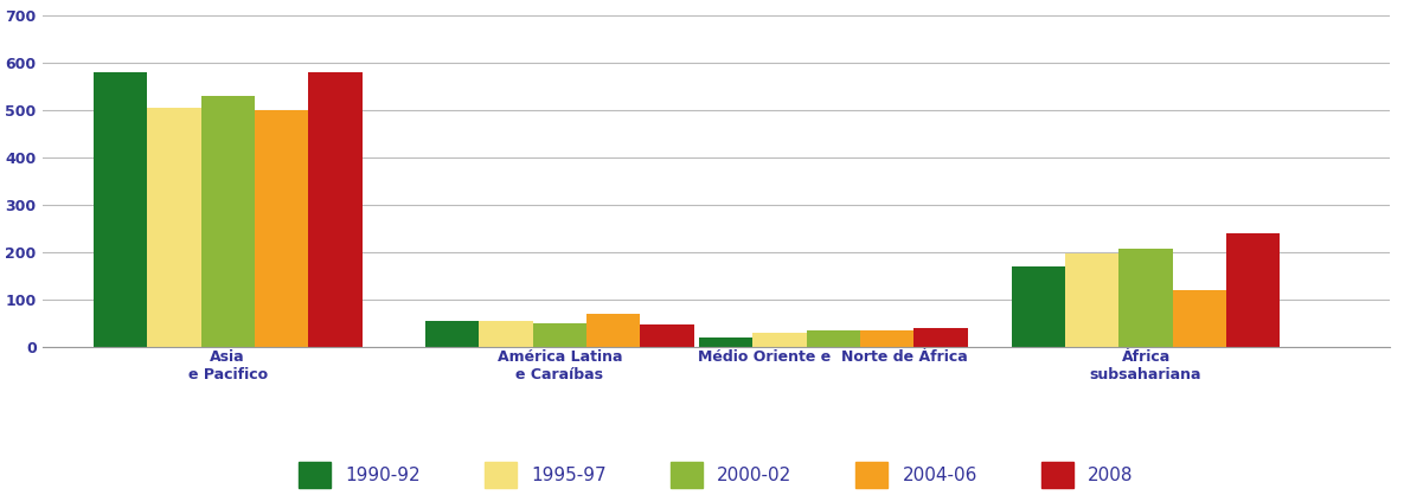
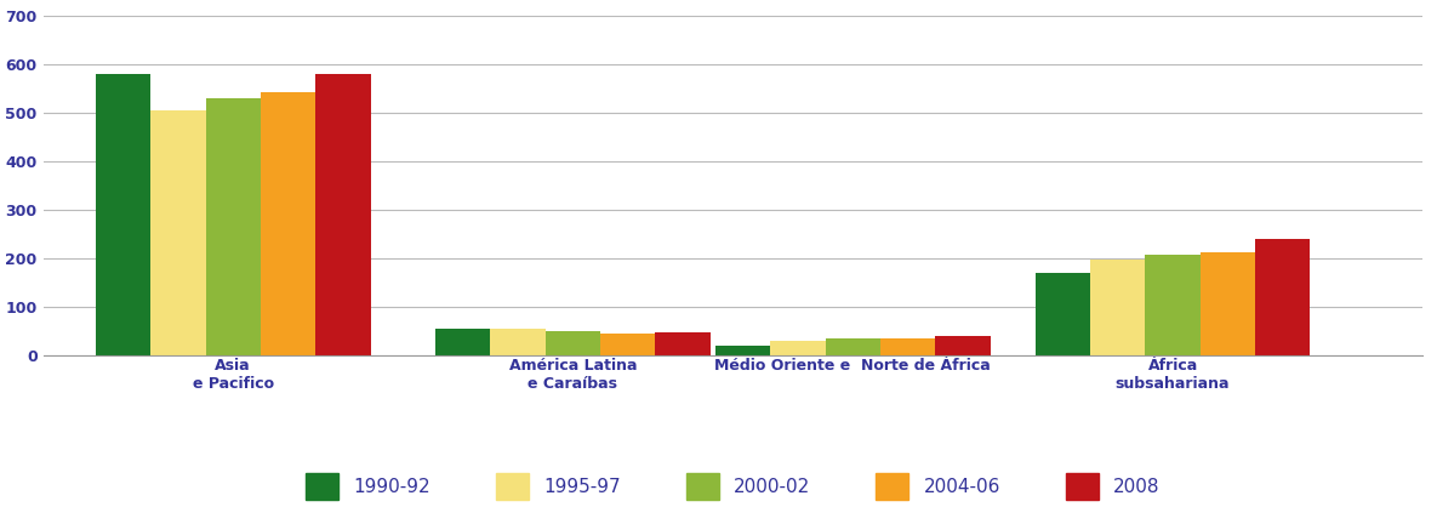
2004-06/Asia e Pacifico: 500 -> 542
2004-06/América Latina e Caraíbas: 70 -> 45
2004-06/África subsahariana: 120 -> 212
